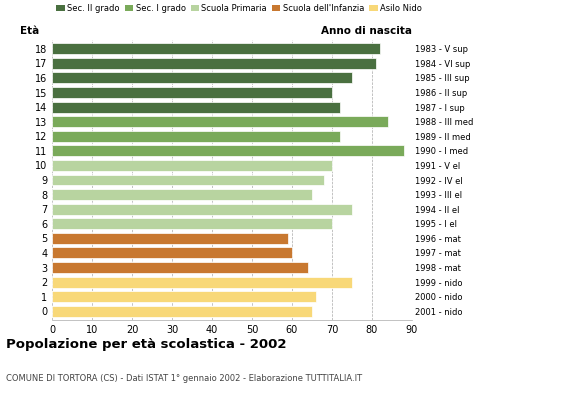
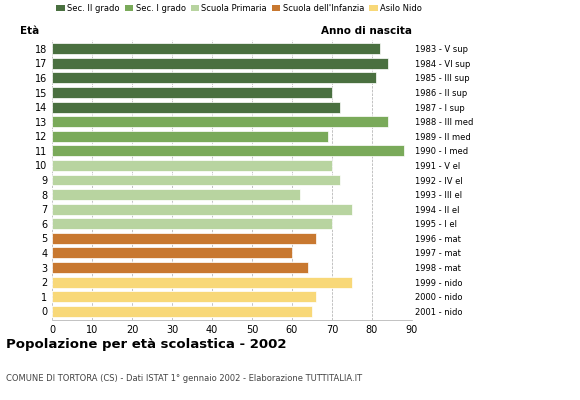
17: 81 -> 84
16: 75 -> 81
12: 72 -> 69
9: 68 -> 72
8: 65 -> 62
5: 59 -> 66
